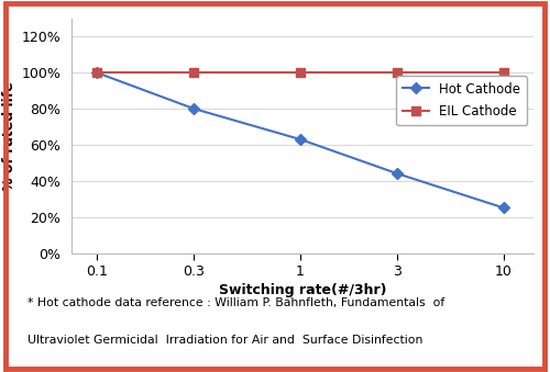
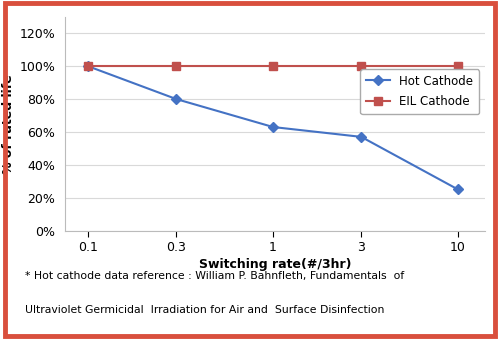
Hot Cathode/3: 44% -> 57%
